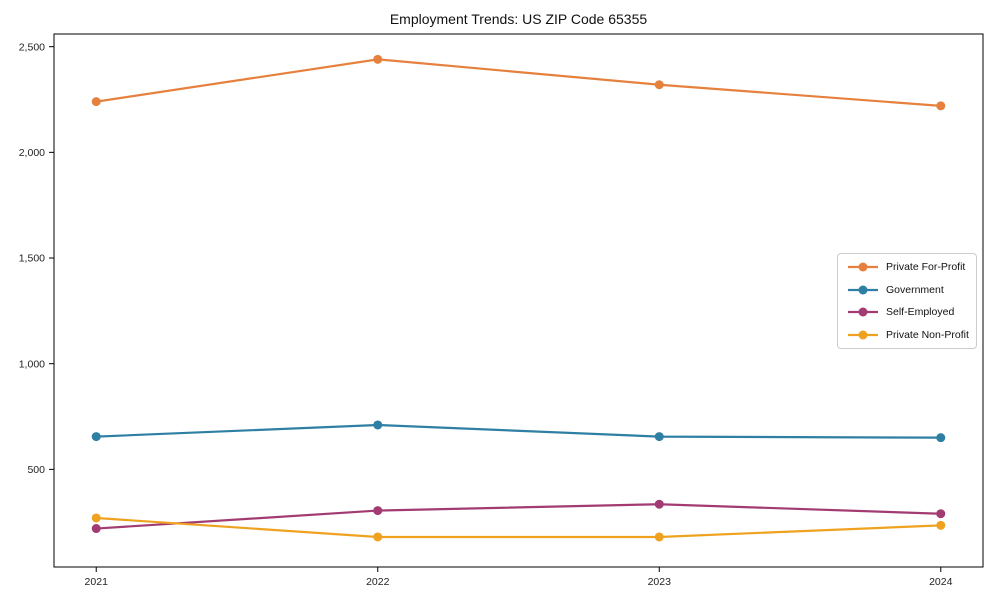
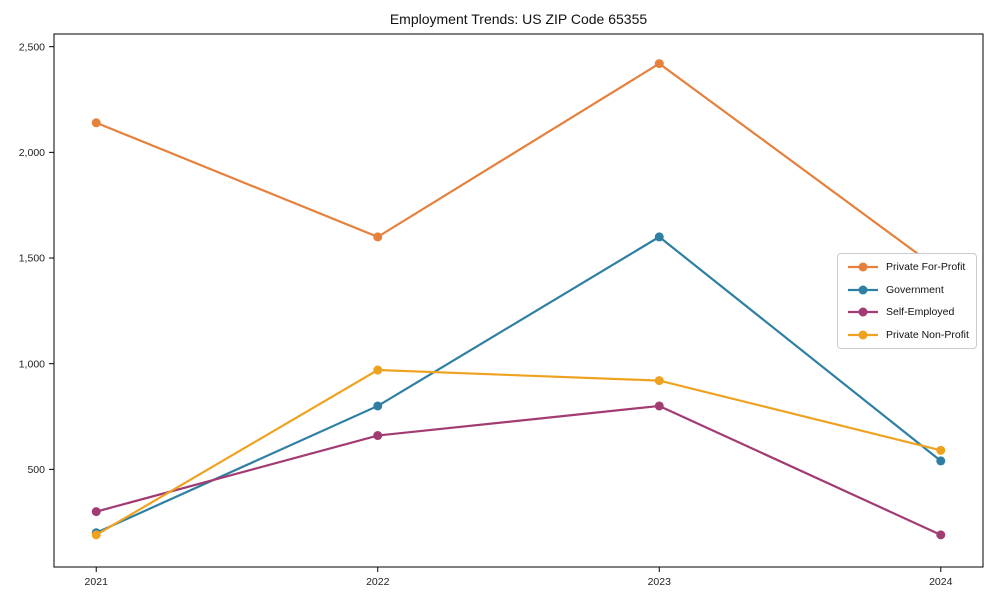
Private For-Profit/2021: 2240 -> 2140
Government/2021: 660 -> 200
Self-Employed/2021: 220 -> 300
Private Non-Profit/2021: 270 -> 190
Private For-Profit/2022: 2440 -> 1600
Government/2022: 710 -> 800
Self-Employed/2022: 300 -> 660
Private Non-Profit/2022: 180 -> 970
Private For-Profit/2023: 2320 -> 2420
Government/2023: 660 -> 1600
Self-Employed/2023: 340 -> 800
Private Non-Profit/2023: 180 -> 920
Private For-Profit/2024: 2220 -> 1440
Government/2024: 650 -> 540
Self-Employed/2024: 290 -> 190
Private Non-Profit/2024: 240 -> 590
